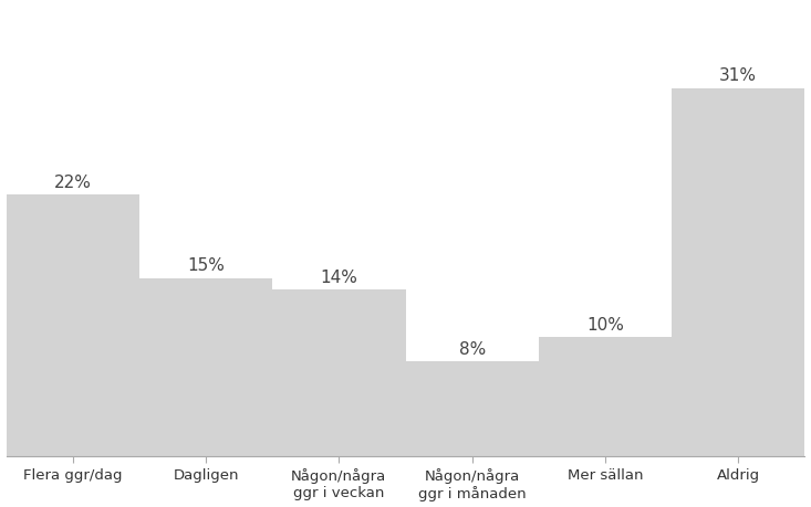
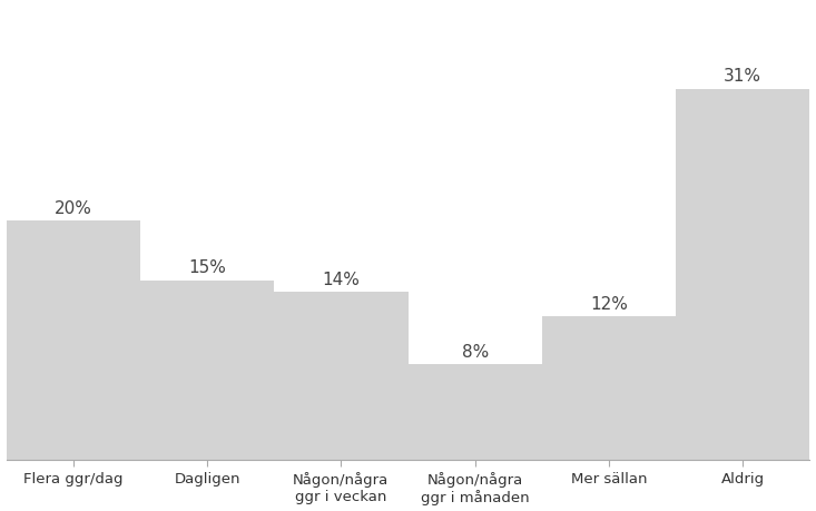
Flera ggr/dag: 22% -> 20%
Mer sällan: 10% -> 12%
